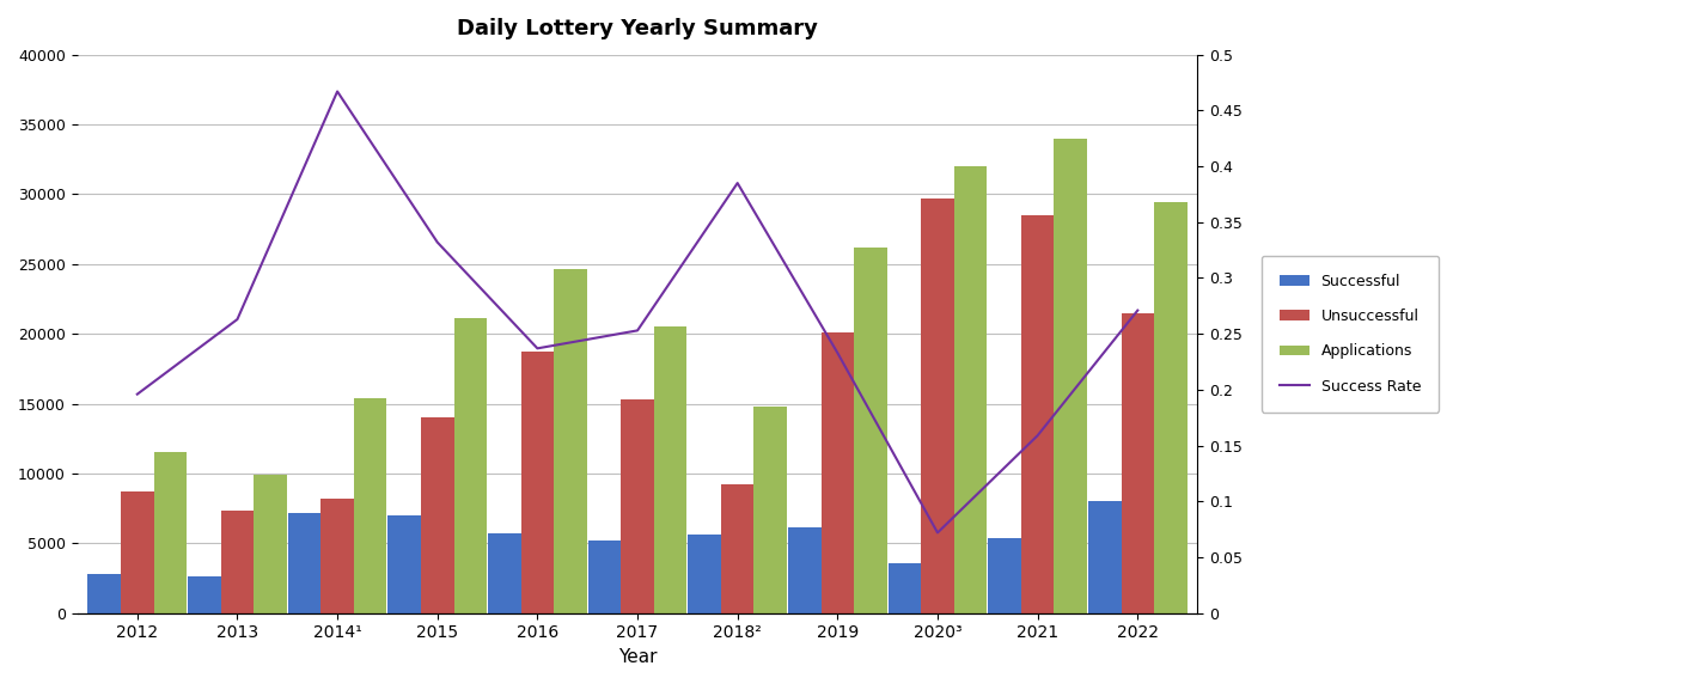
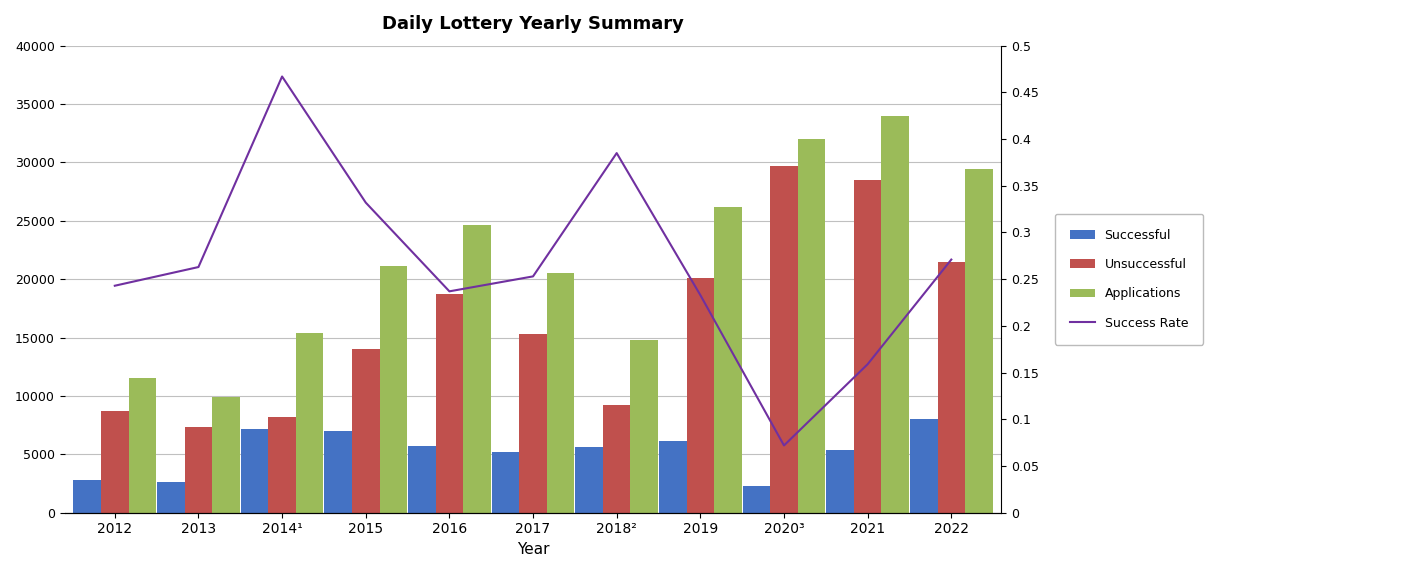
Success Rate/2012: 0.196 -> 0.243
Successful/2020³: 3600 -> 2300
